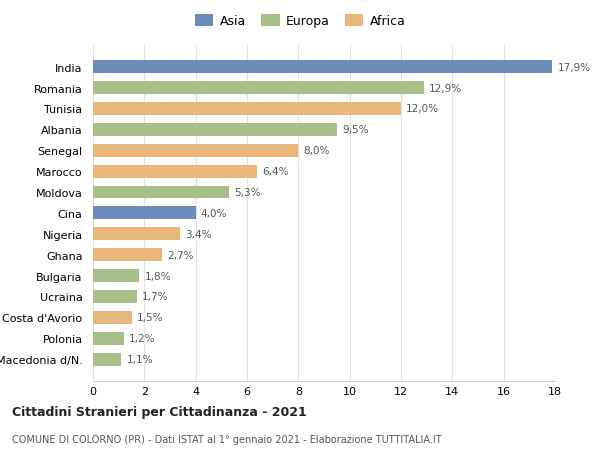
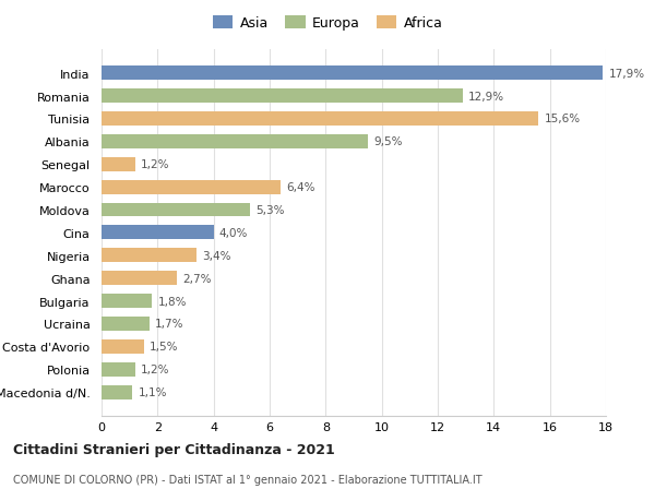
Tunisia: 12,0% -> 15,6%
Senegal: 8,0% -> 1,2%
